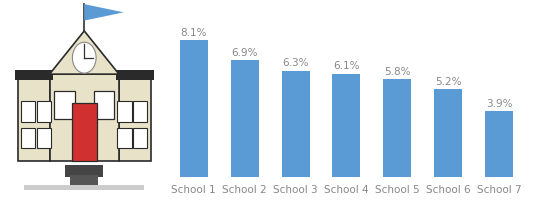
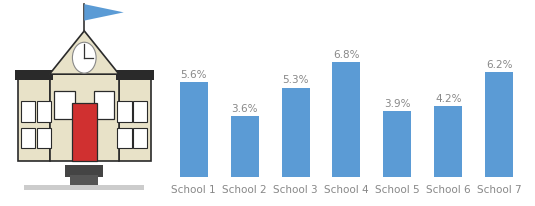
School 1: 8.1% -> 5.6%
School 2: 6.9% -> 3.6%
School 3: 6.3% -> 5.3%
School 4: 6.1% -> 6.8%
School 5: 5.8% -> 3.9%
School 6: 5.2% -> 4.2%
School 7: 3.9% -> 6.2%
